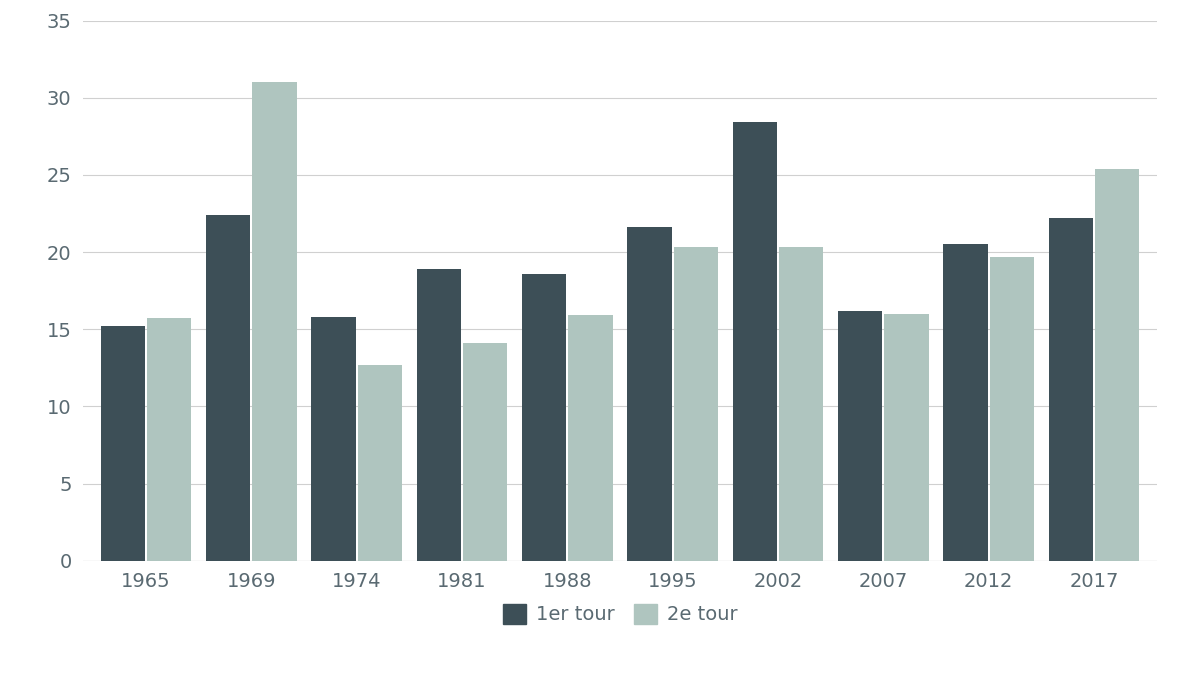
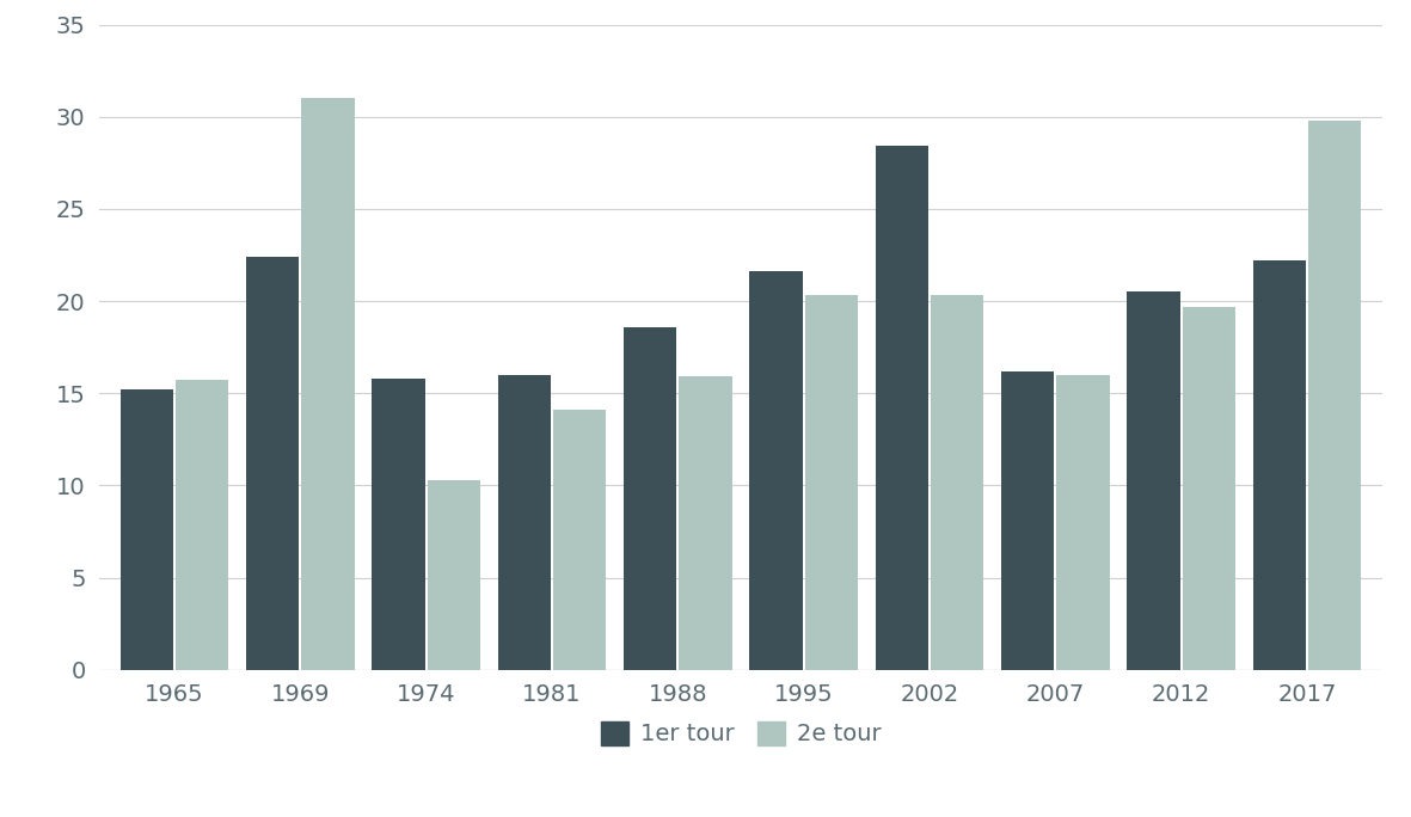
2e tour/1974: 12.7 -> 10.3
1er tour/1981: 18.9 -> 16.0
2e tour/2017: 25.4 -> 29.8
